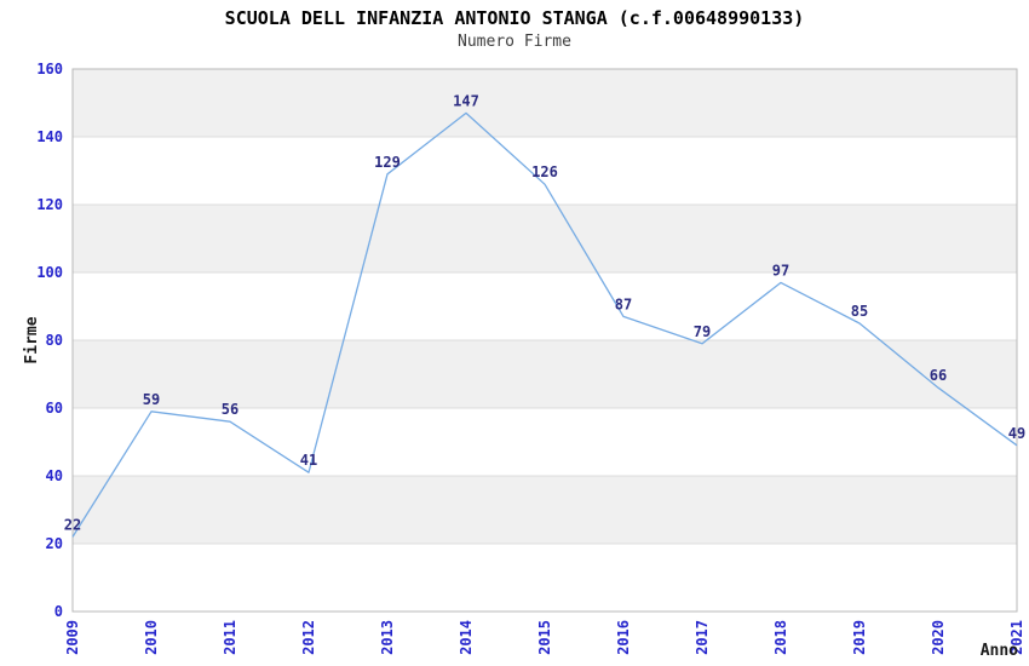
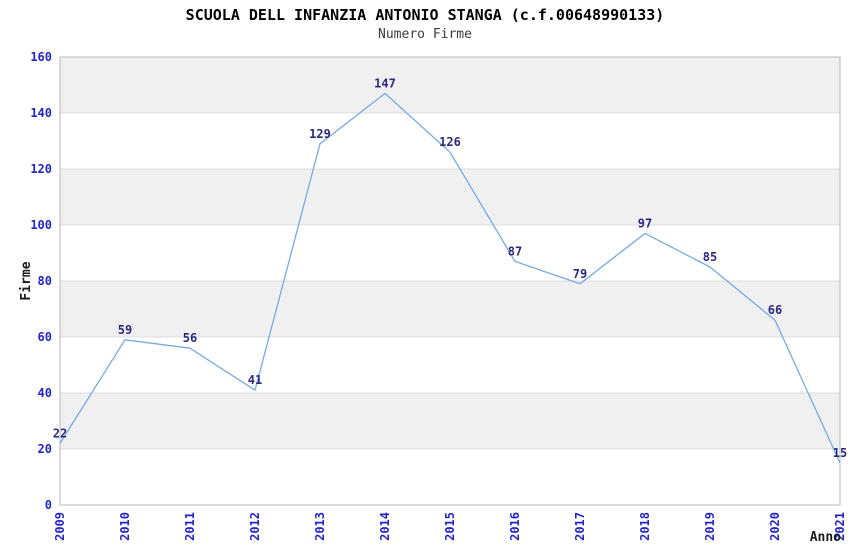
2021: 49 -> 15
